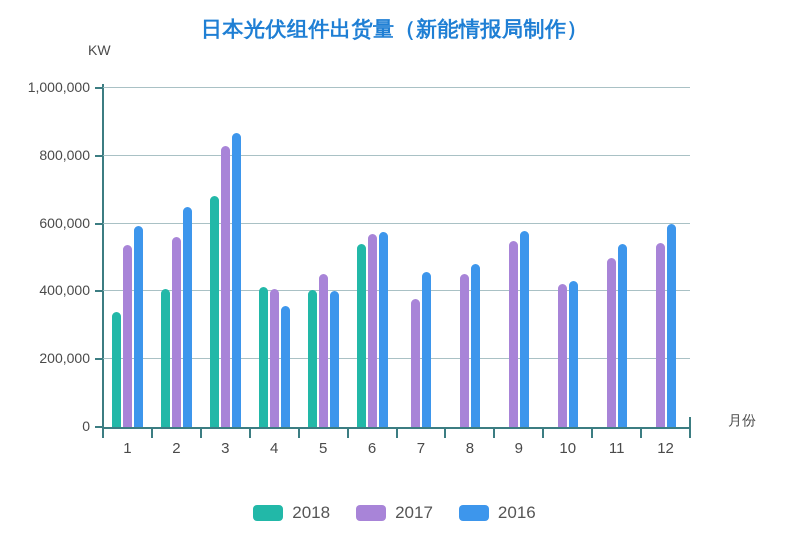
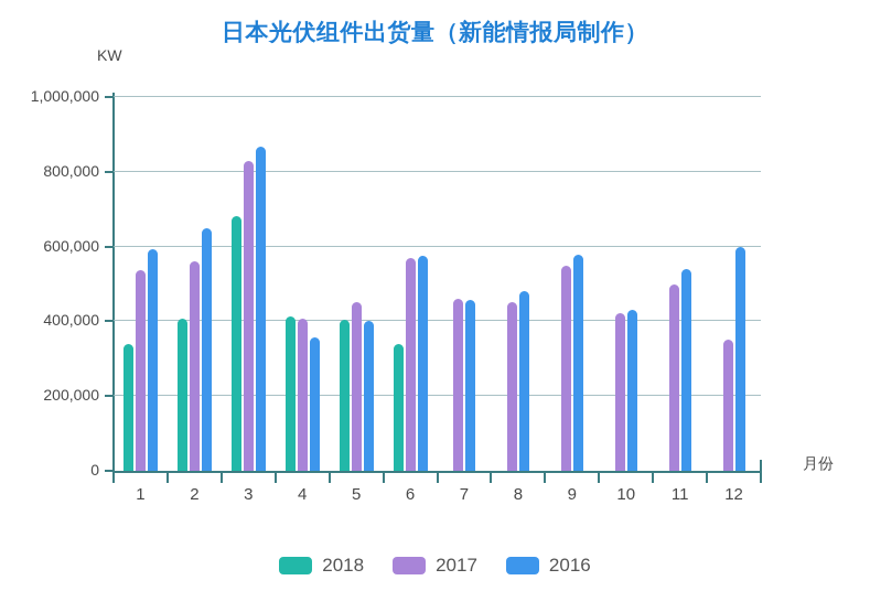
2018/6: 540000 -> 340000
2017/7: 380000 -> 460000
2017/12: 540000 -> 350000
